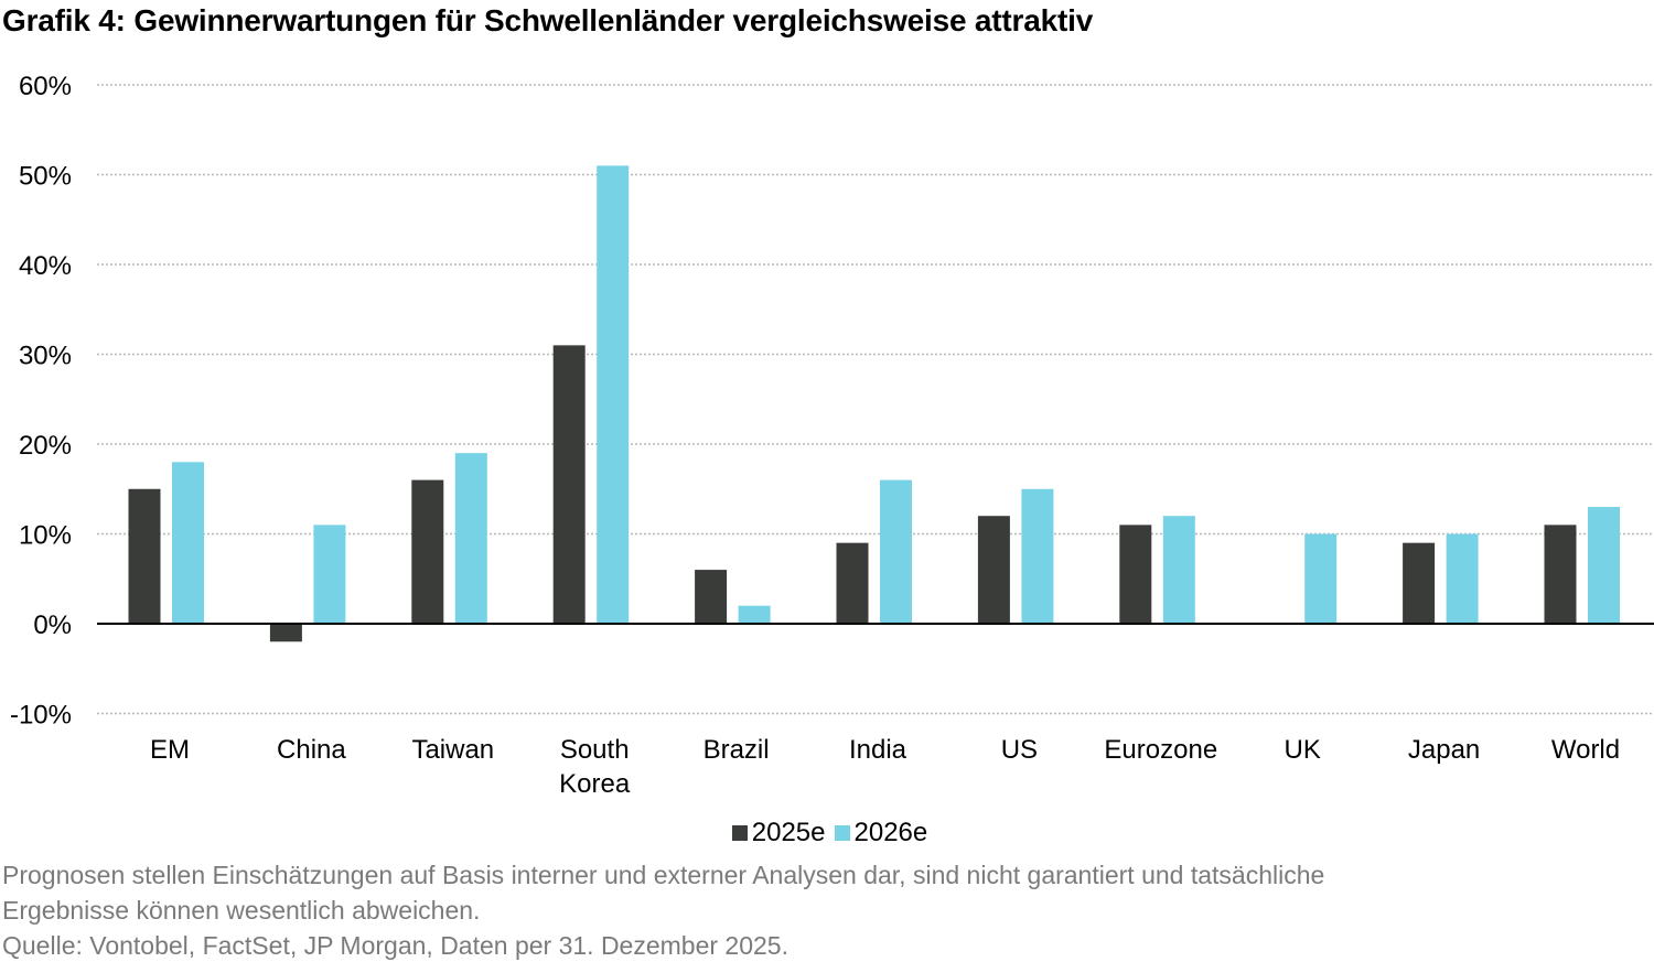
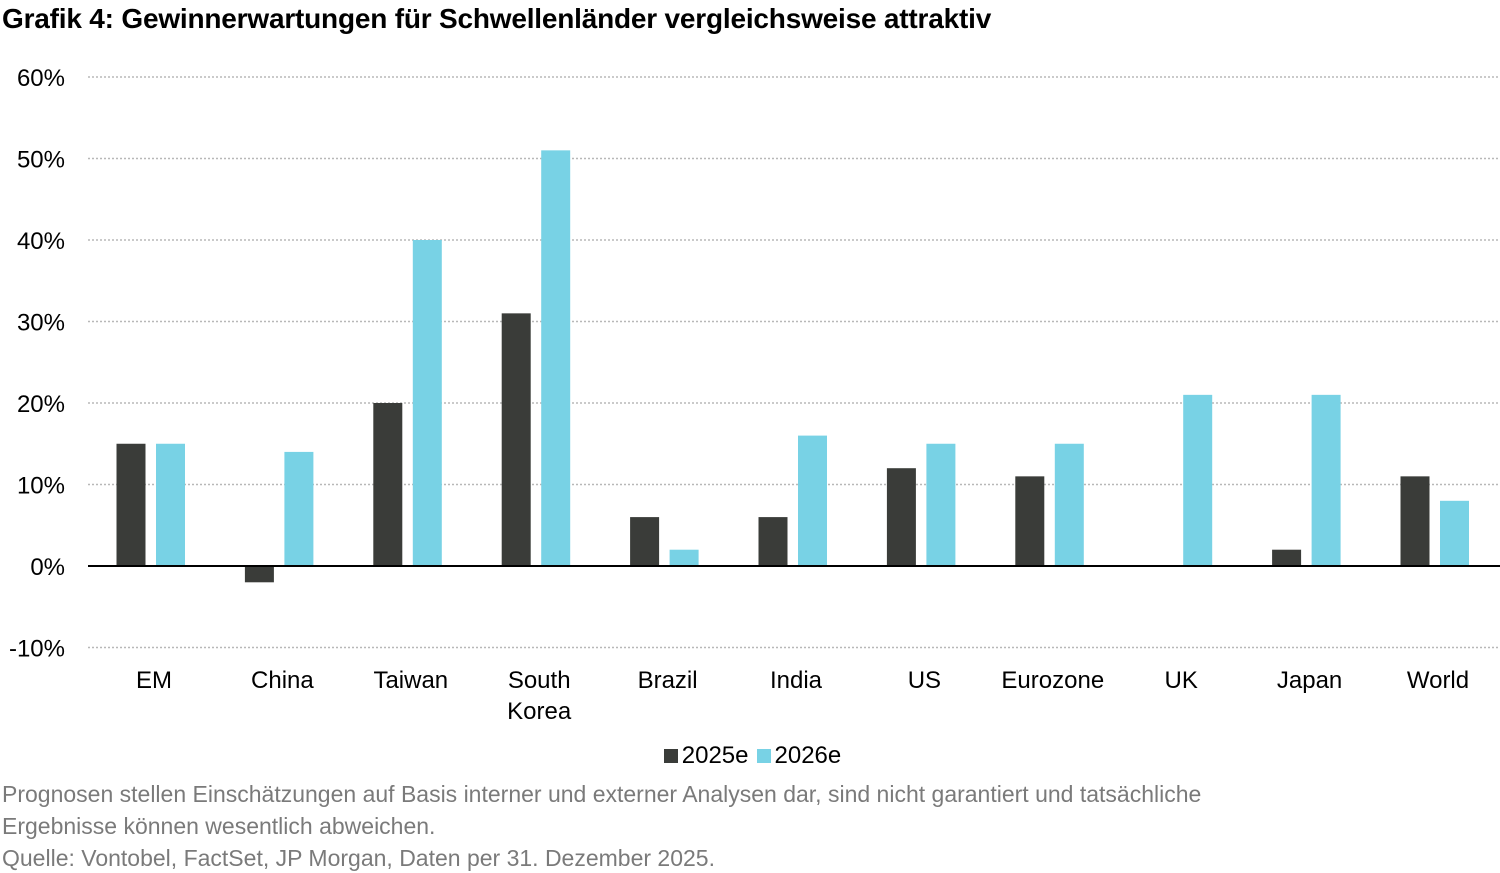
2026e/EM: 18% -> 15%
2026e/China: 11% -> 14%
2025e/Taiwan: 16% -> 20%
2026e/Taiwan: 19% -> 40%
2025e/India: 9% -> 6%
2026e/Eurozone: 12% -> 15%
2026e/UK: 10% -> 21%
2025e/Japan: 9% -> 2%
2026e/Japan: 10% -> 21%
2026e/World: 13% -> 8%
